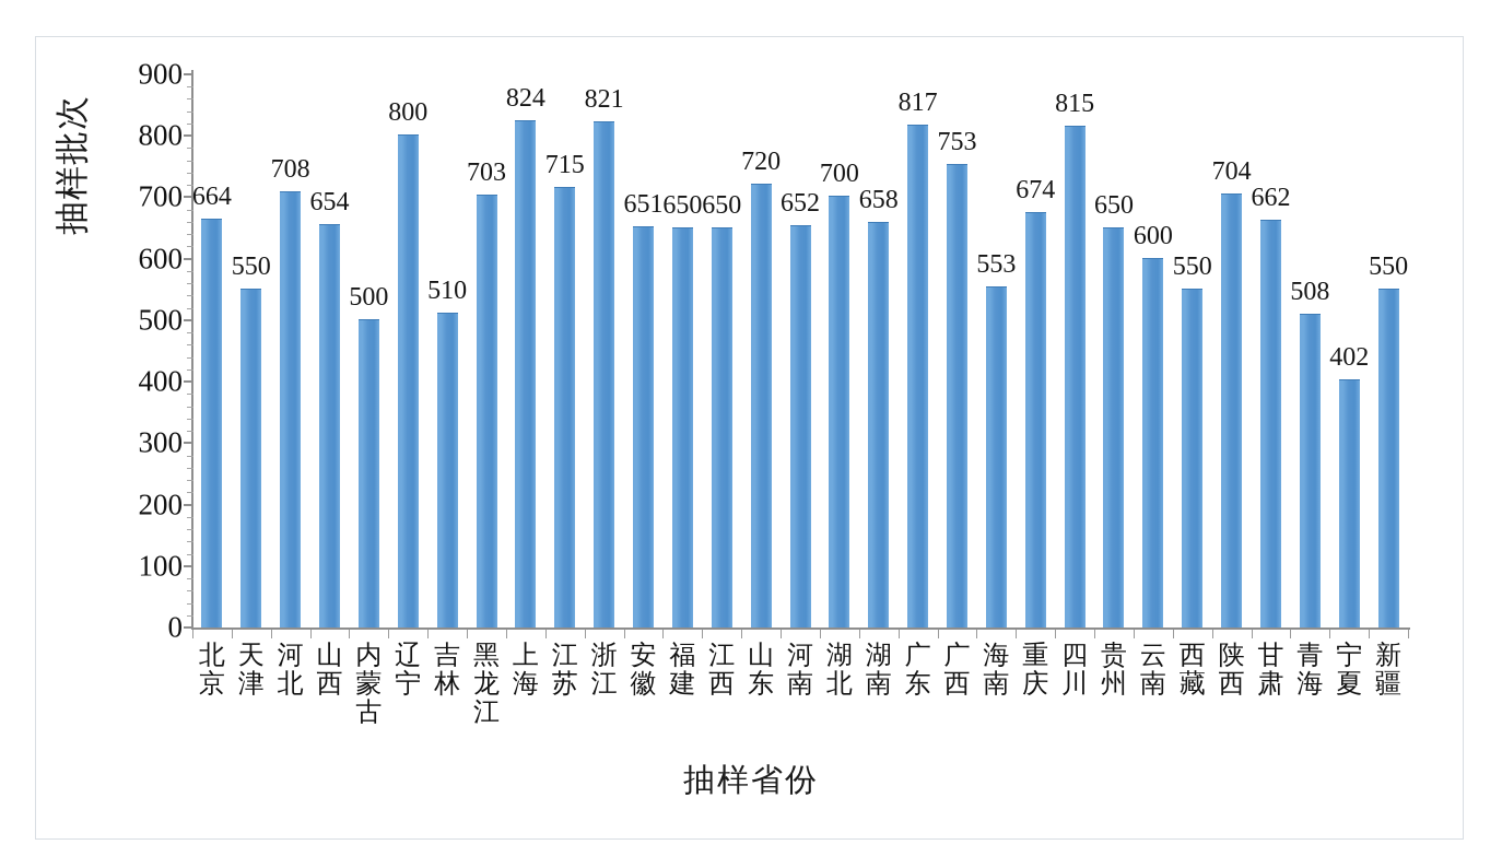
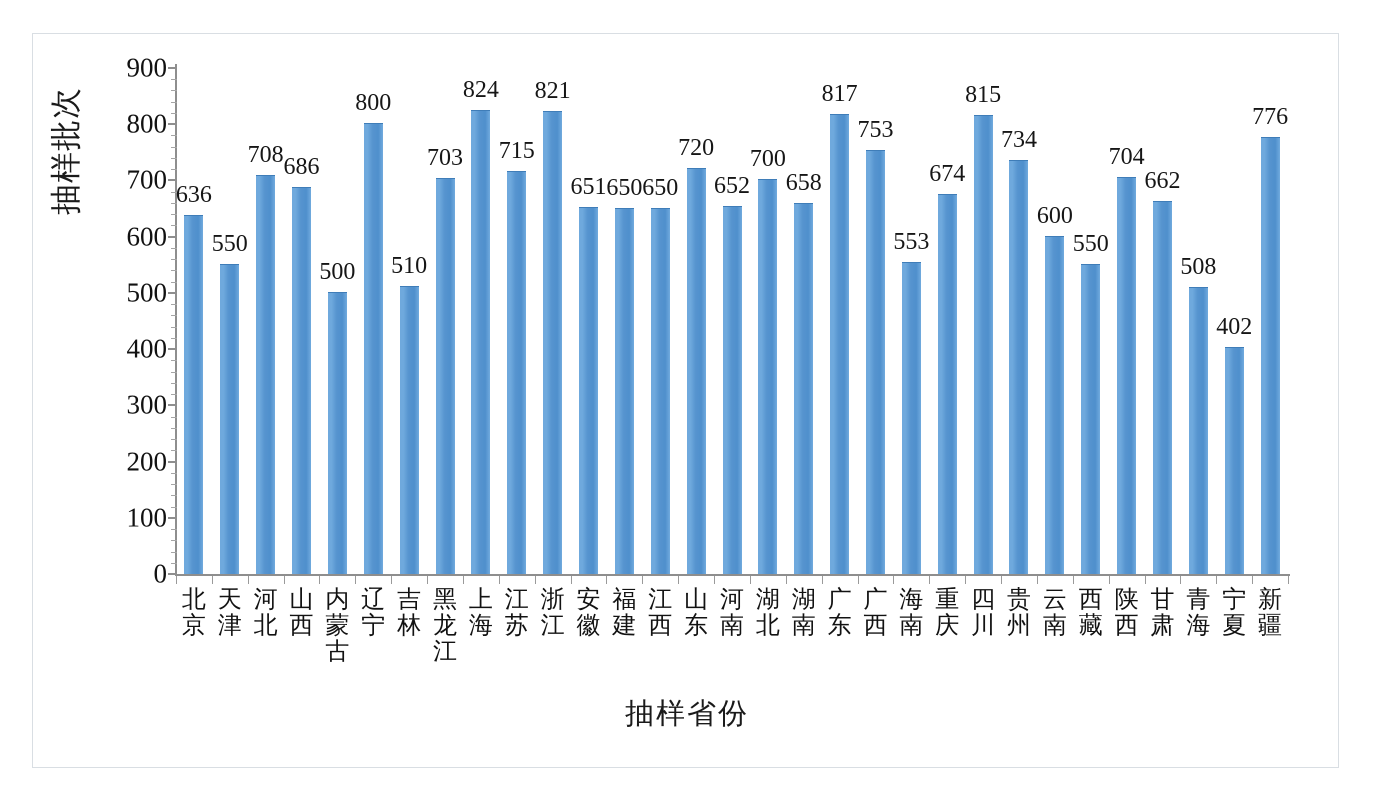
北京: 664 -> 636
山西: 654 -> 686
贵州: 650 -> 734
新疆: 550 -> 776
